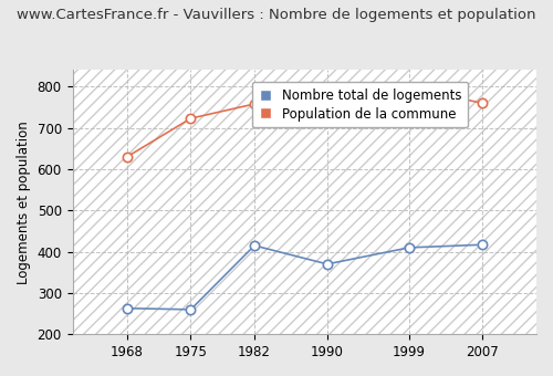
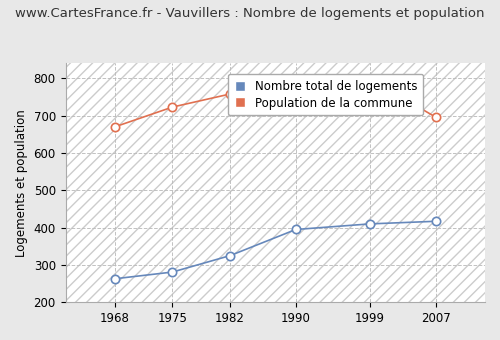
Population de la commune/1968: 630 -> 670
Nombre total de logements/1975: 260 -> 281
Nombre total de logements/1982: 415 -> 325
Nombre total de logements/1990: 370 -> 395
Population de la commune/2007: 760 -> 696
